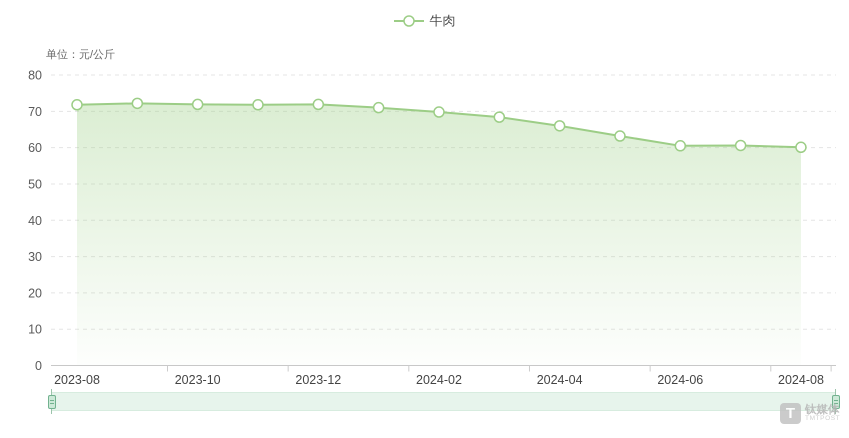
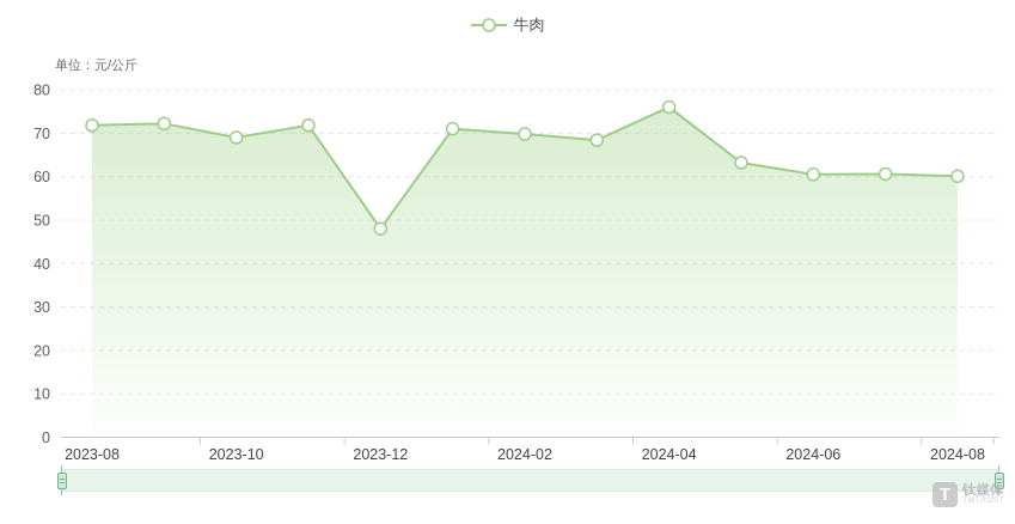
2023-10: 72 -> 69
2023-12: 72 -> 48
2024-04: 66 -> 76
